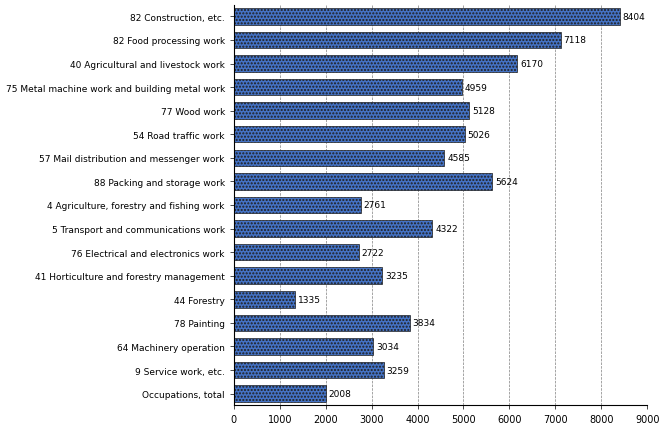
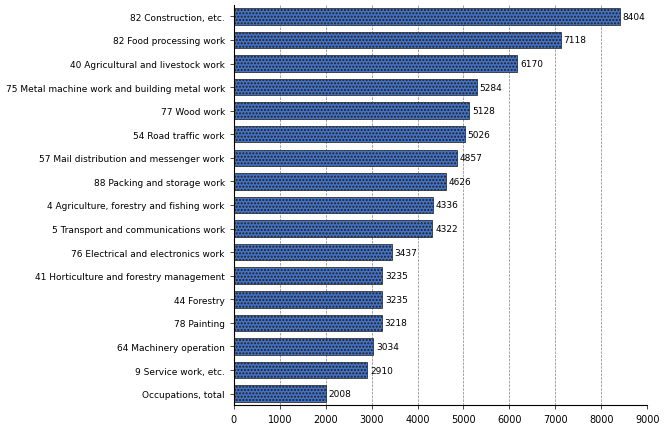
75 Metal machine work and building metal work: 4959 -> 5284
57 Mail distribution and messenger work: 4585 -> 4857
88 Packing and storage work: 5624 -> 4626
4 Agriculture, forestry and fishing work: 2761 -> 4336
76 Electrical and electronics work: 2722 -> 3437
44 Forestry: 1335 -> 3235
78 Painting: 3834 -> 3218
9 Service work, etc.: 3259 -> 2910
